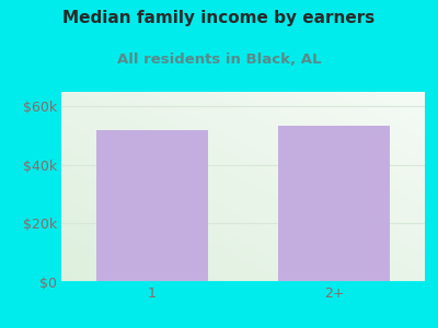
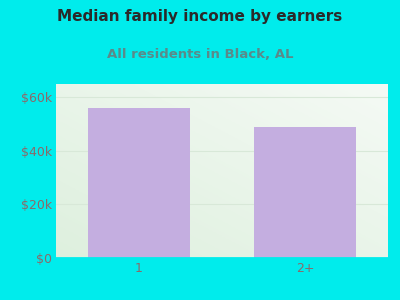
1: $52.0k -> $56.0k
2+: $53.5k -> $49.0k
